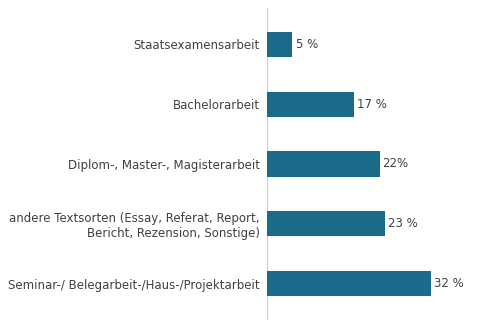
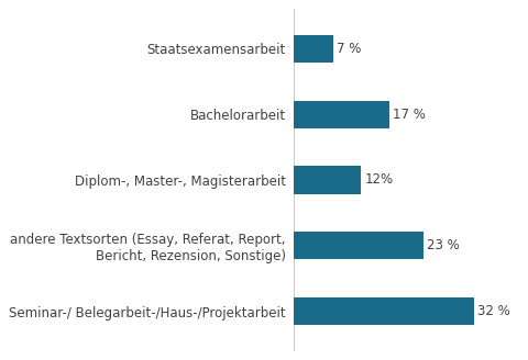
Staatsexamensarbeit: 5 -> 7
Diplom-, Master-, Magisterarbeit: 22% -> 12%
